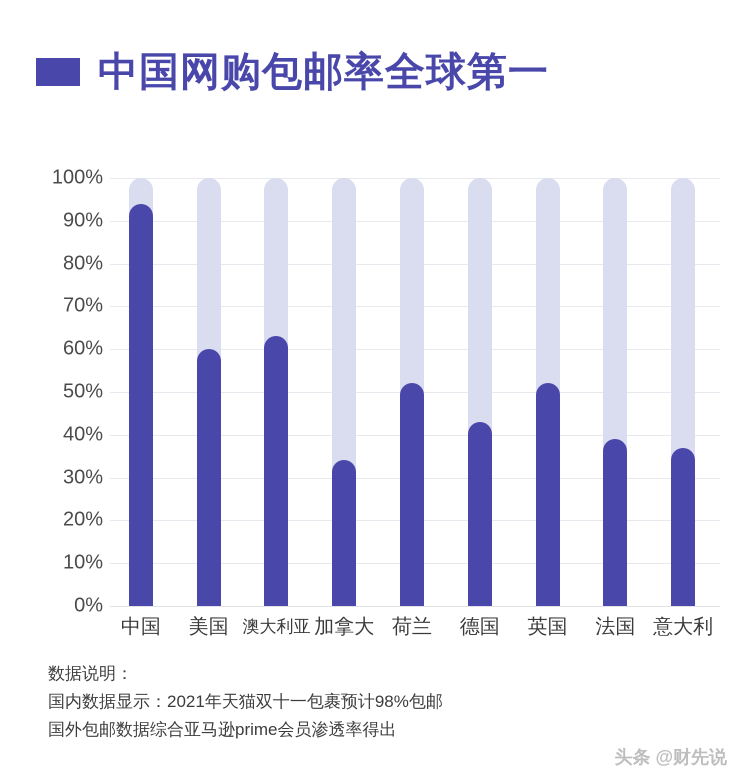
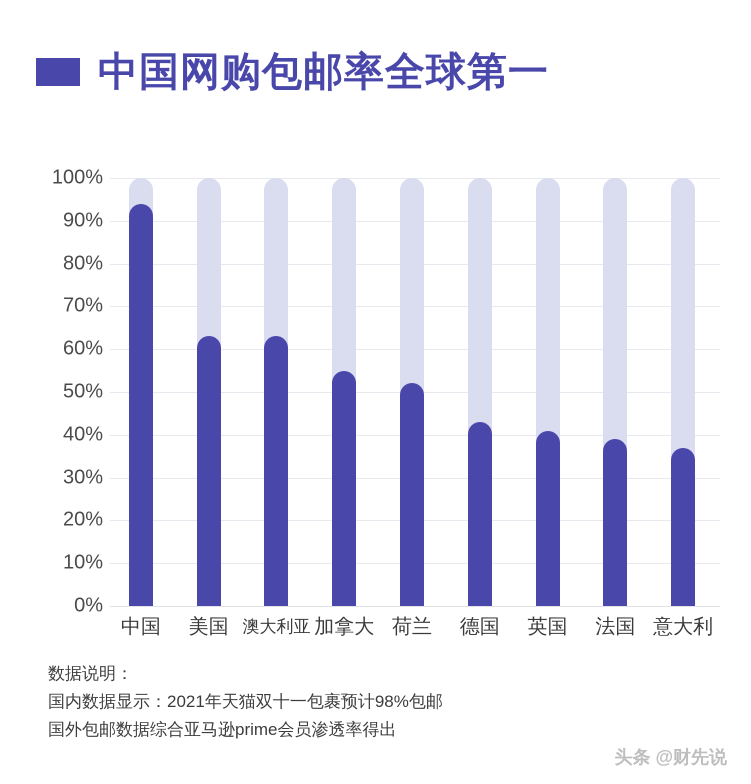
美国: 60% -> 63%
加拿大: 34% -> 55%
英国: 52% -> 41%
